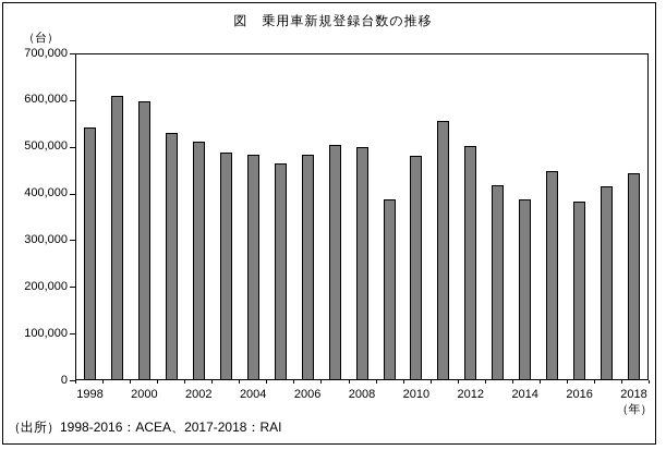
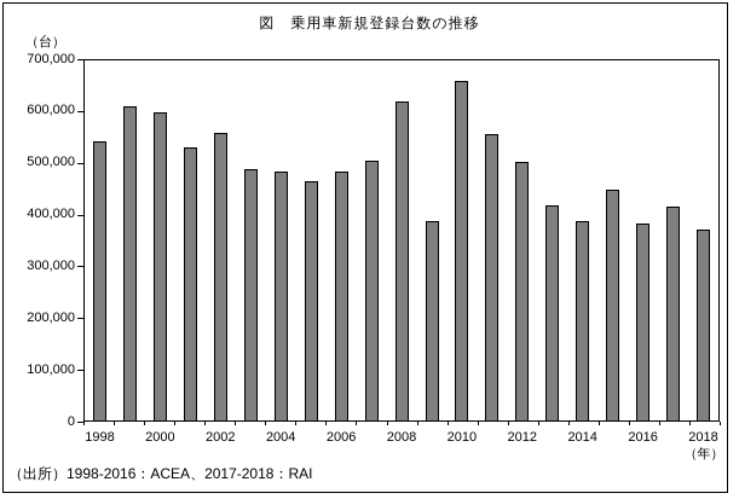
2002: 510000 -> 560000
2008: 500000 -> 620000
2010: 480000 -> 660000
2018: 440000 -> 370000
